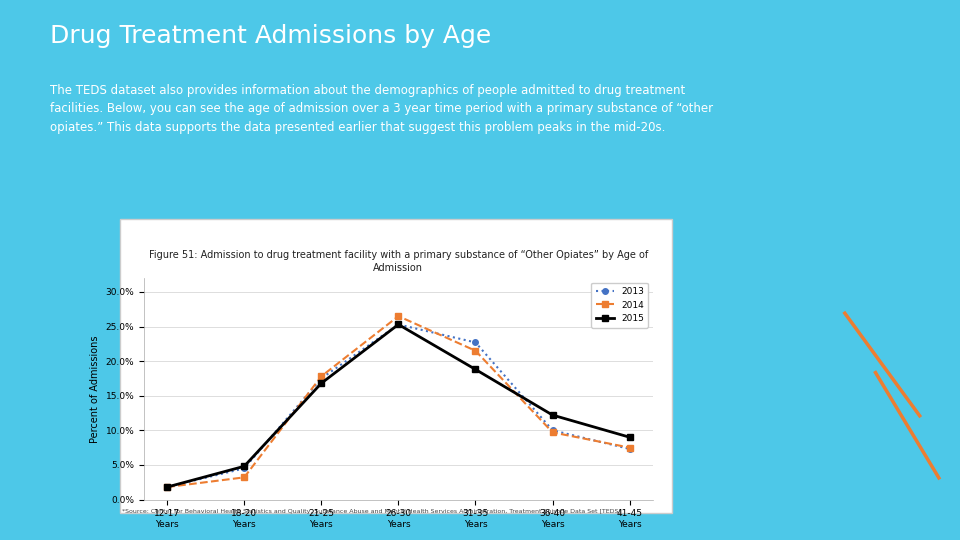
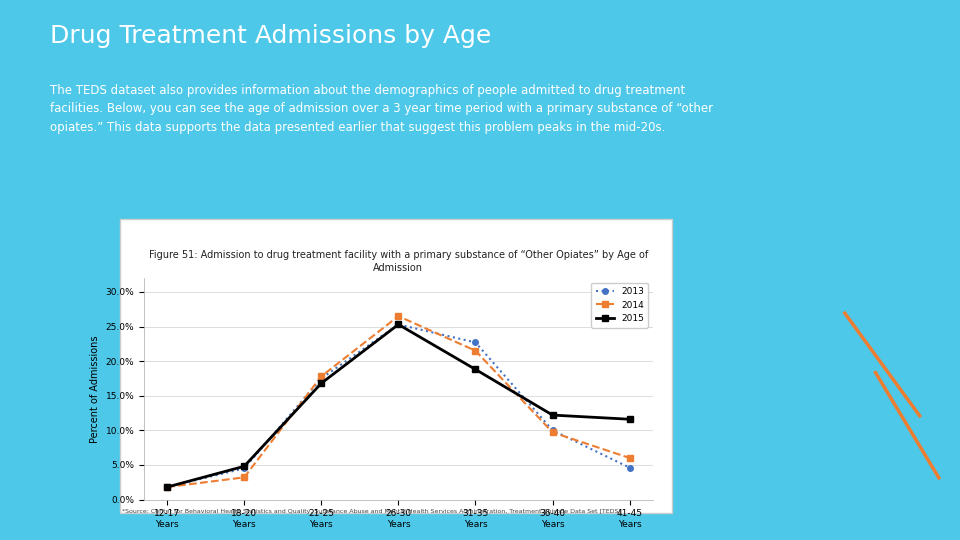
2013/41-45 Years: 7.3% -> 4.6%
2014/41-45 Years: 7.5% -> 6.0%
2015/41-45 Years: 9.0% -> 11.6%
